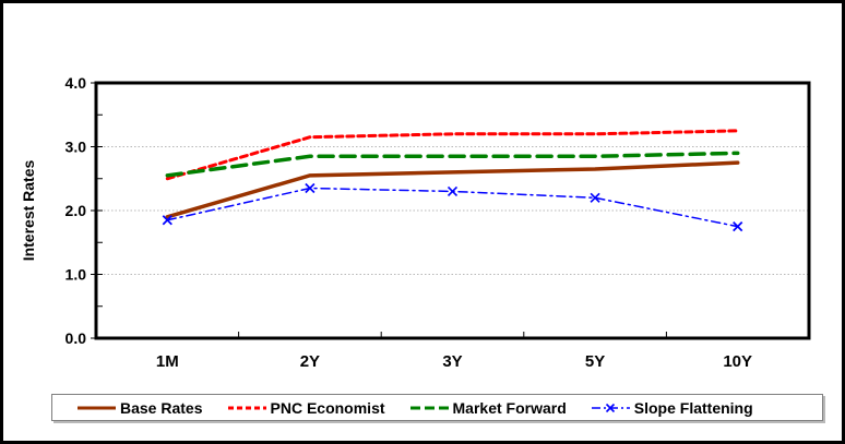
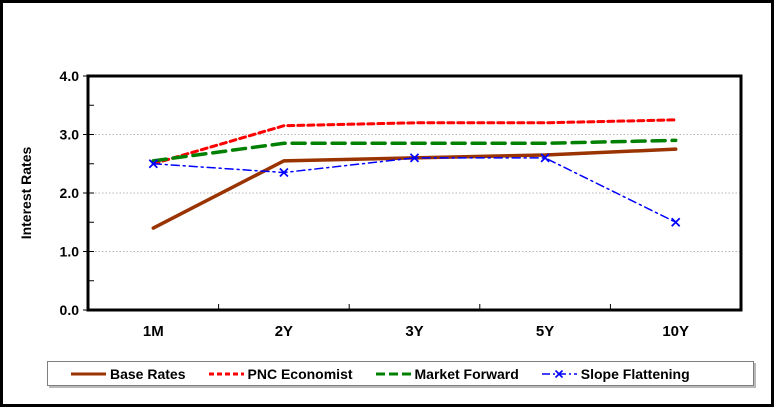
Base Rates/1M: 1.9 -> 1.4
Slope Flattening/1M: 1.9 -> 2.5
Slope Flattening/3Y: 2.3 -> 2.6
Slope Flattening/5Y: 2.2 -> 2.6
Slope Flattening/10Y: 1.8 -> 1.5
